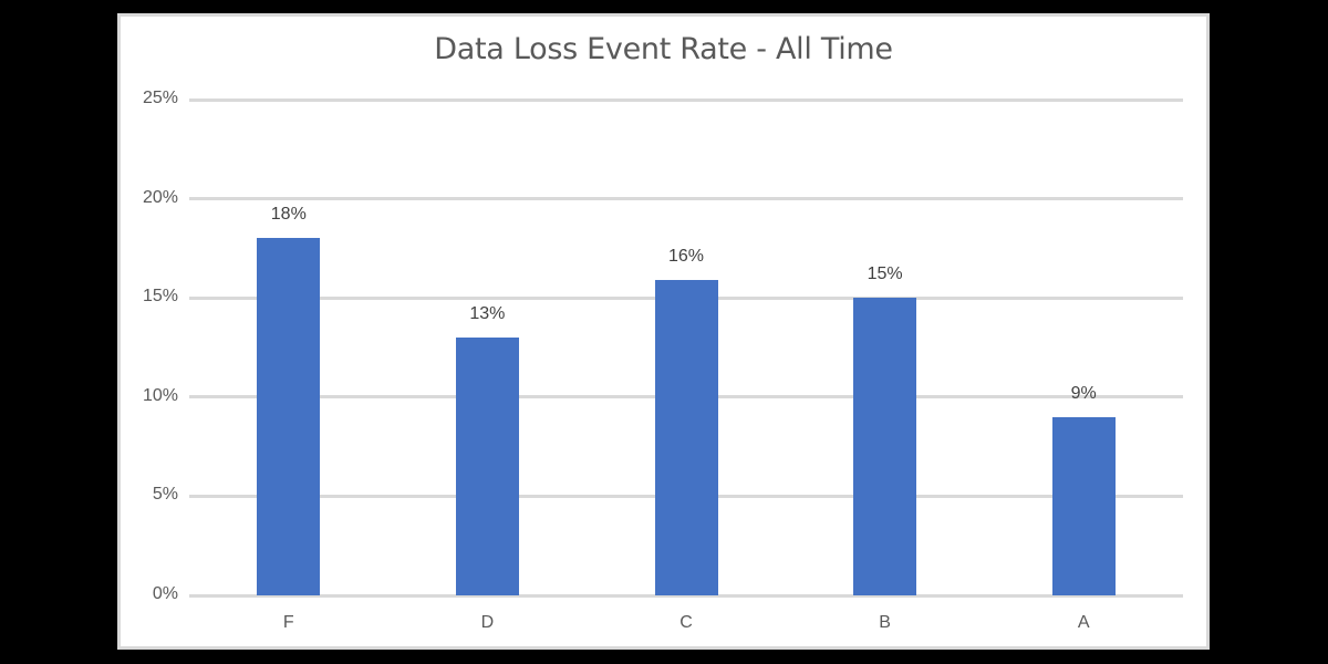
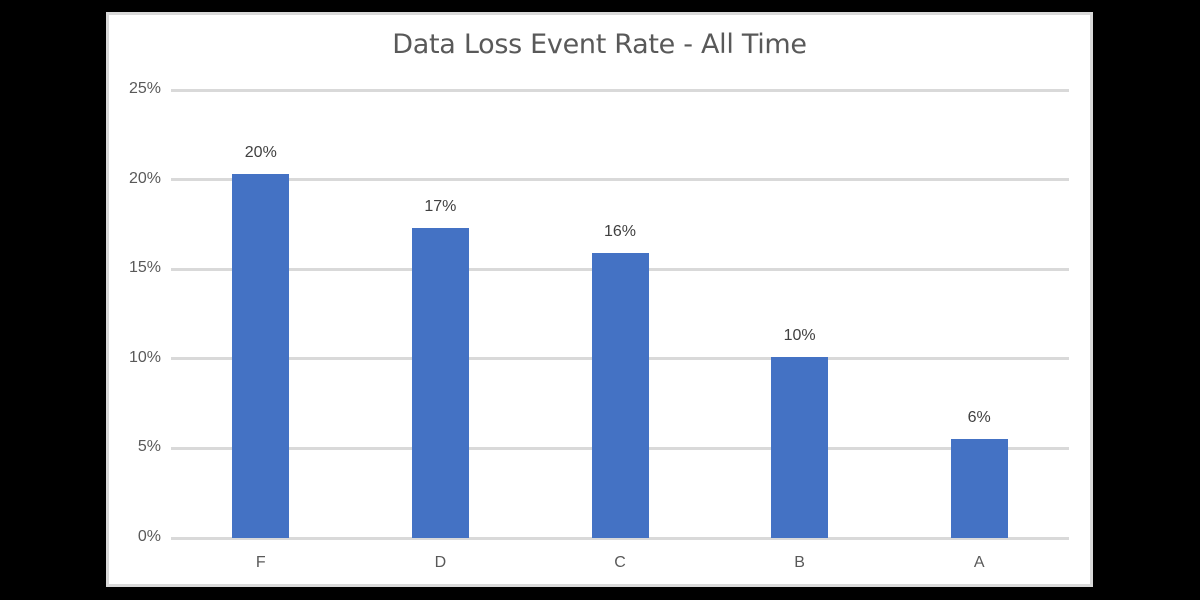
F: 18% -> 20%
D: 13% -> 17%
B: 15% -> 10%
A: 9% -> 6%
